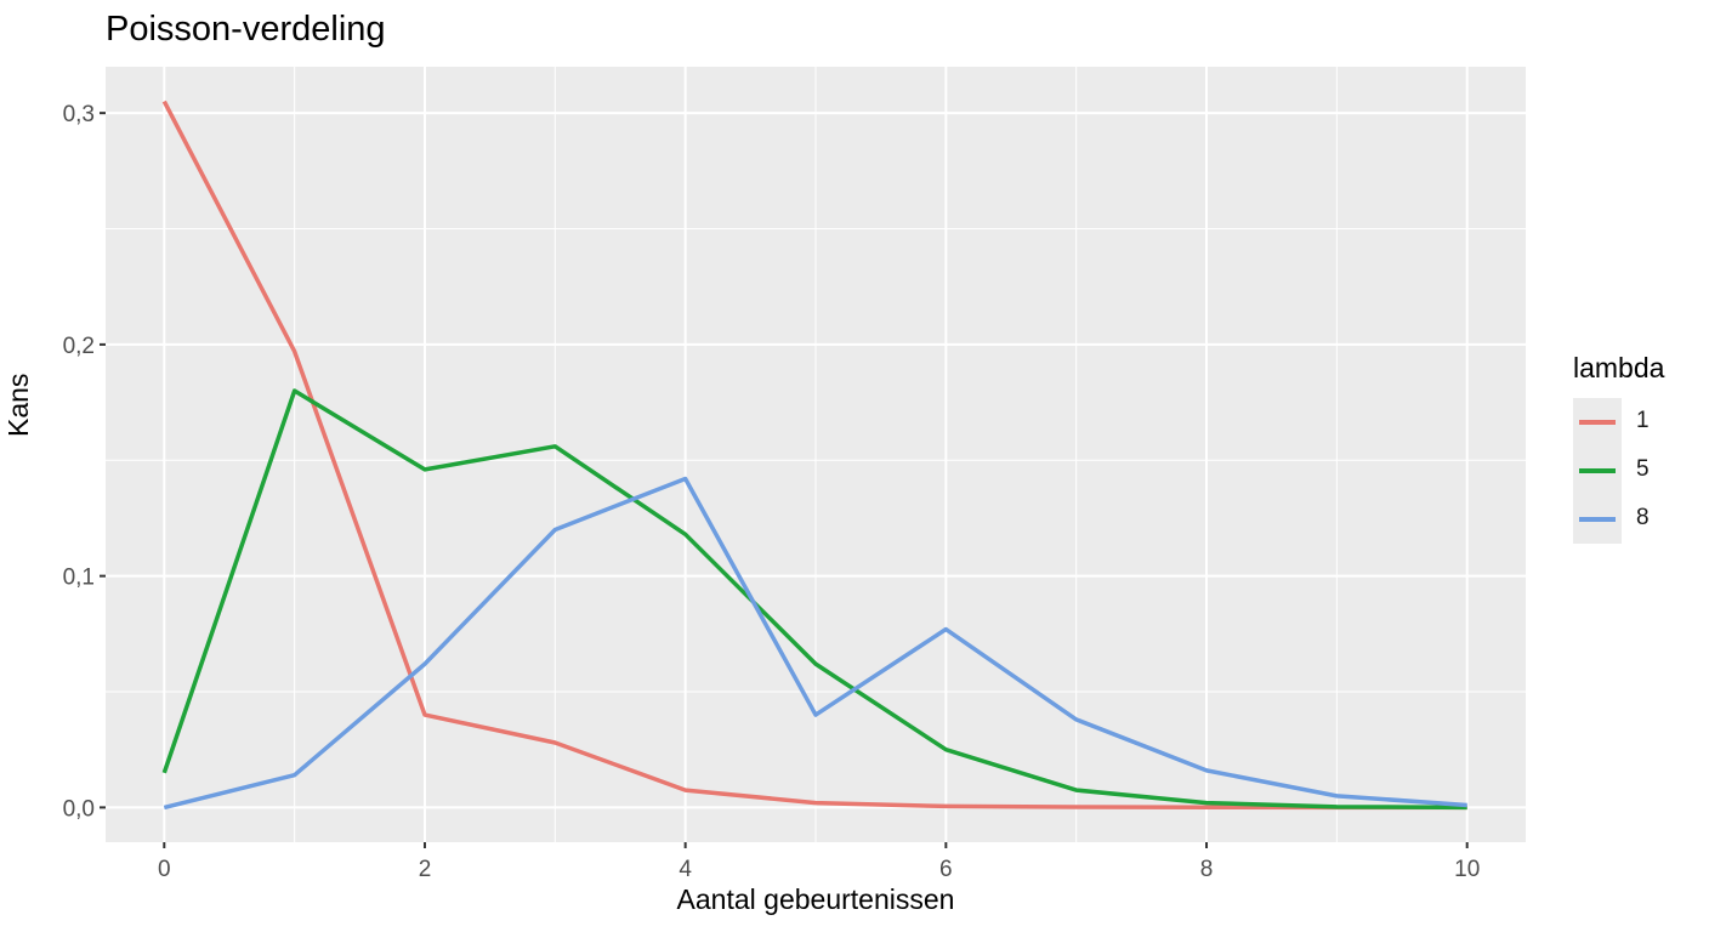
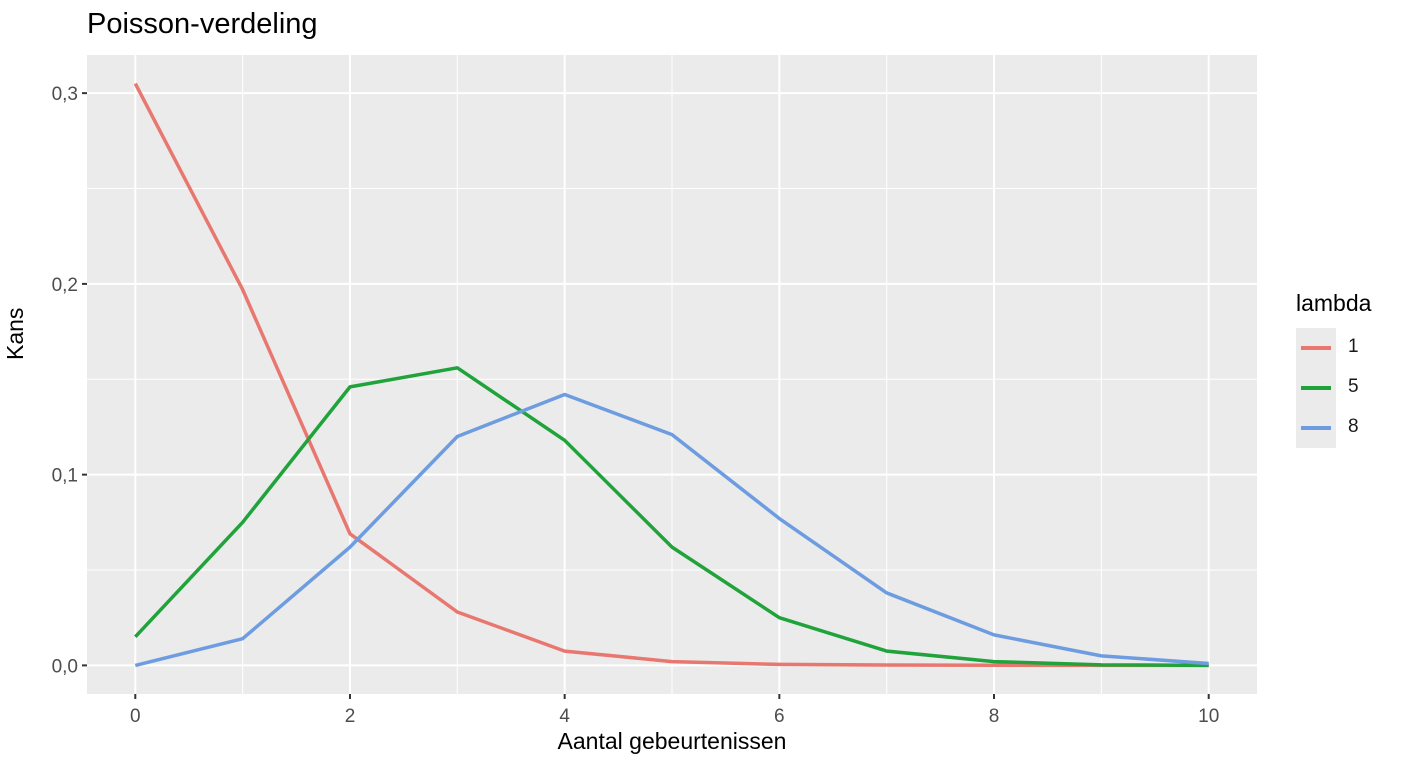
5/1: 0,18 -> 0,07
1/2: 0,04 -> 0,07
8/5: 0,04 -> 0,12
